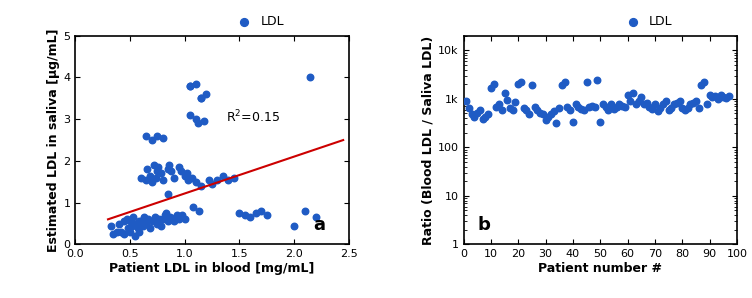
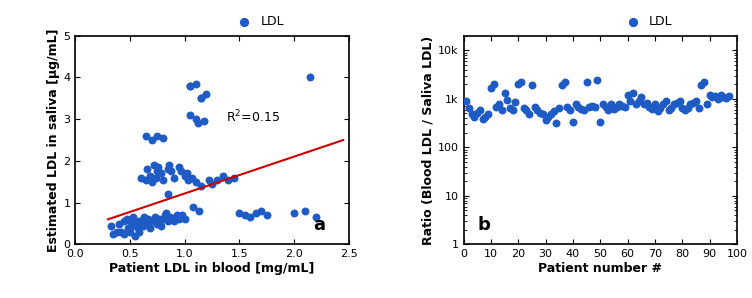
2.0: 0.45 -> 0.75
